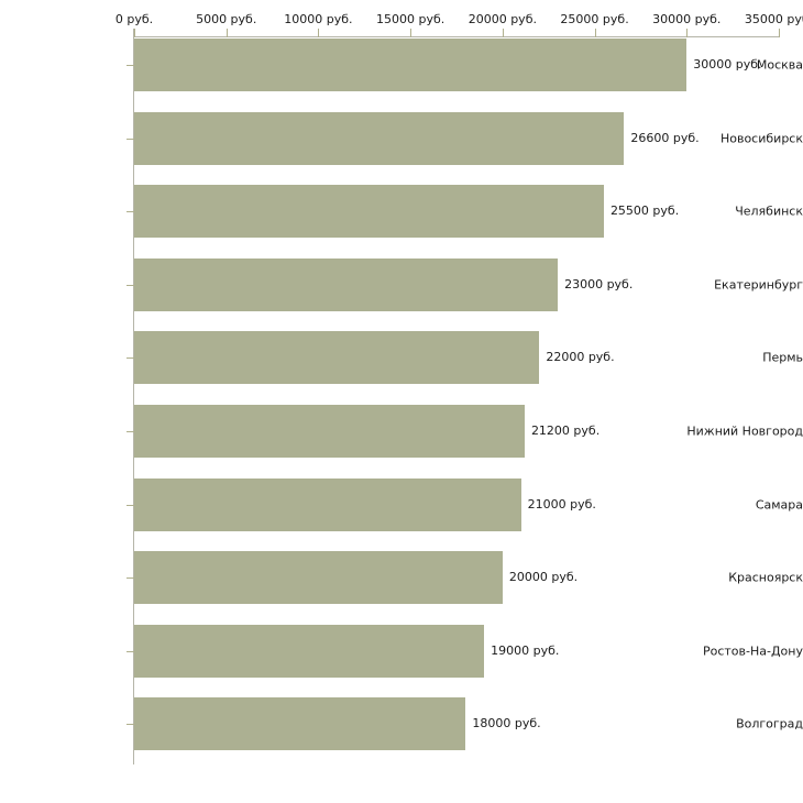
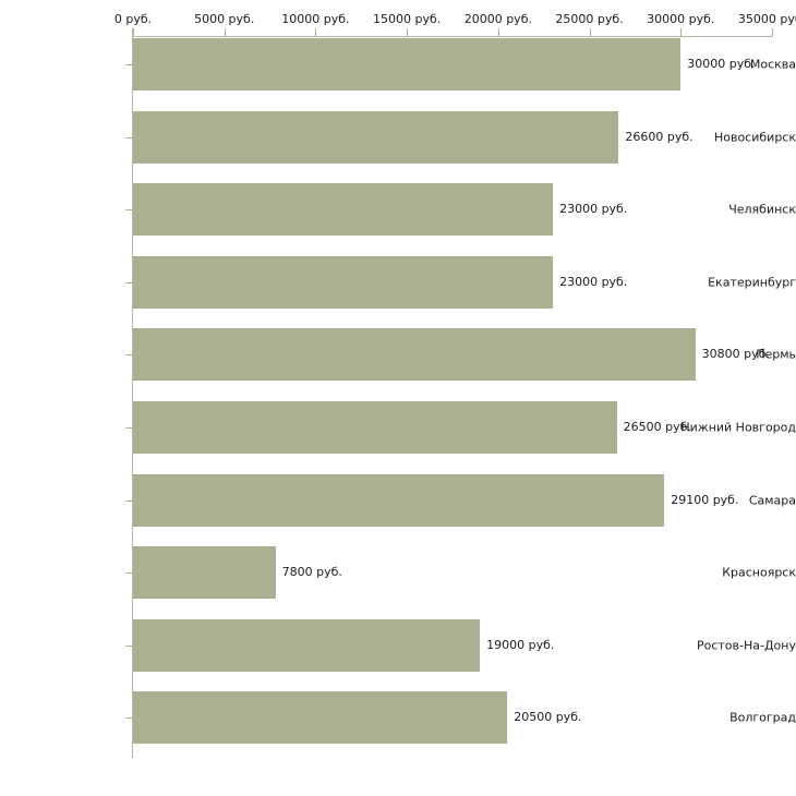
Челябинск: 25500 -> 23000
Пермь: 22000 -> 30800
Нижний Новгород: 21200 -> 26500
Самара: 21000 -> 29100
Красноярск: 20000 -> 7800
Волгоград: 18000 -> 20500
